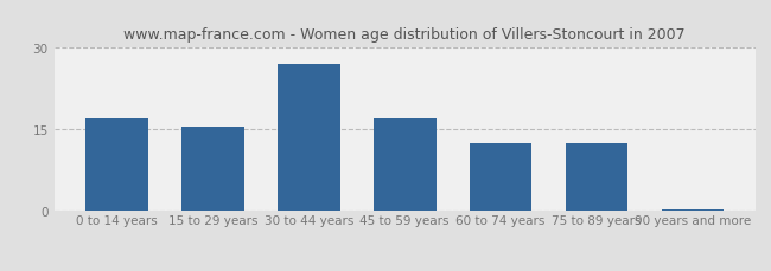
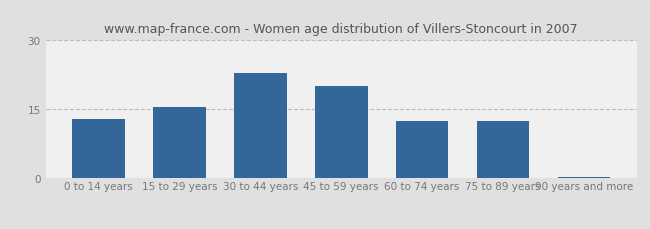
0 to 14 years: 17.0 -> 13.0
30 to 44 years: 27.0 -> 23.0
45 to 59 years: 17.0 -> 20.0
